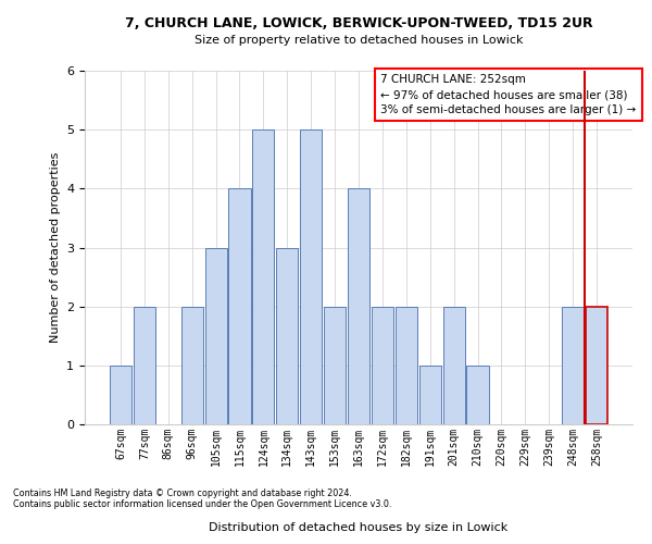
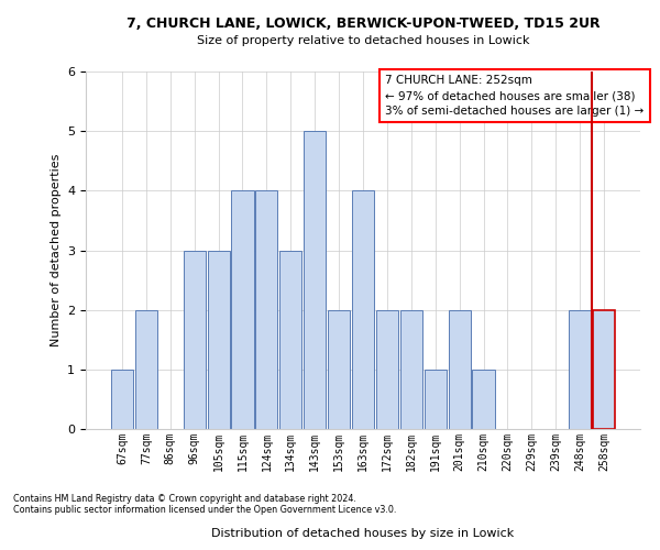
96sqm: 2 -> 3
124sqm: 5 -> 4
